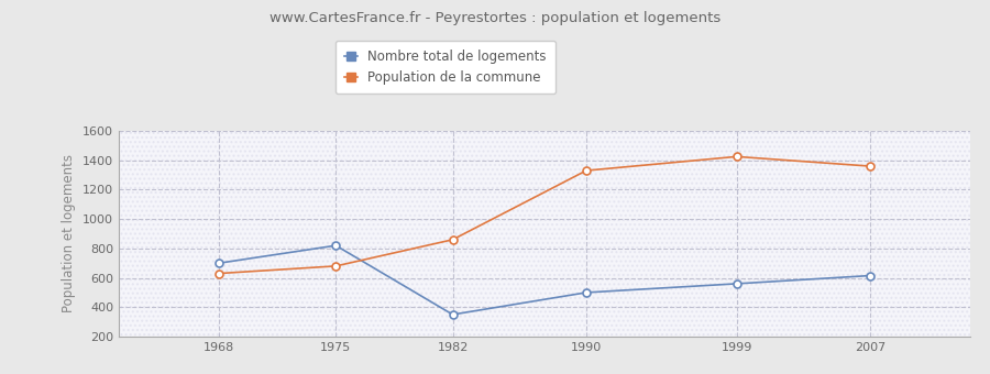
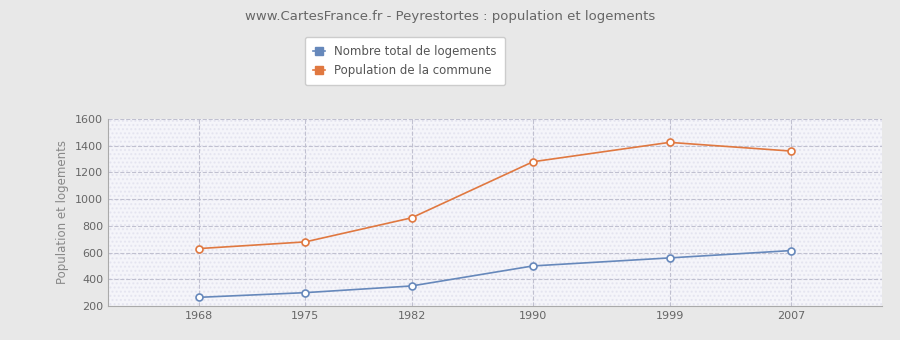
Nombre total de logements/1968: 700 -> 260
Nombre total de logements/1975: 820 -> 300
Population de la commune/1990: 1330 -> 1280
